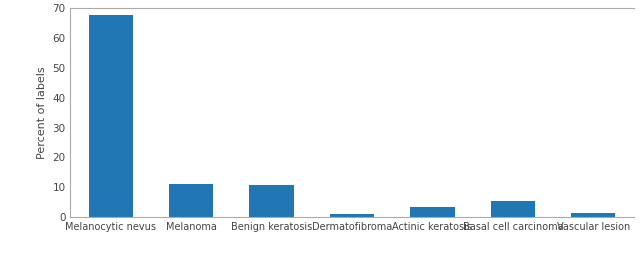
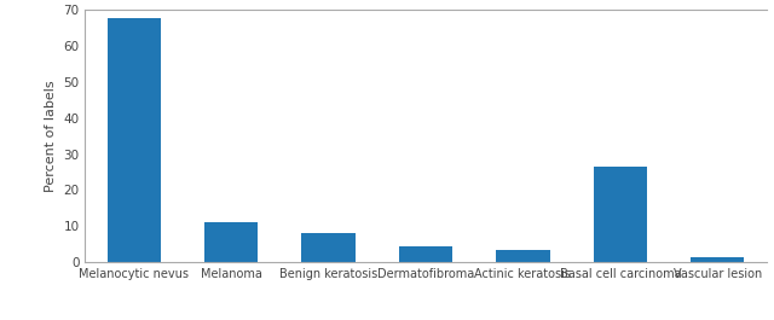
Benign keratosis: 10.8 -> 8.0
Dermatofibroma: 1.2 -> 4.5
Basal cell carcinoma: 5.3 -> 26.5
